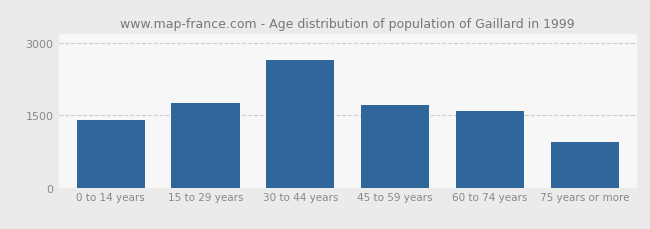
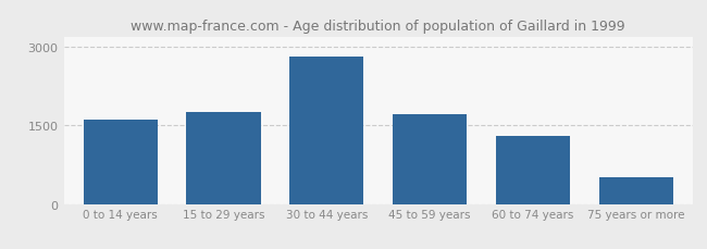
0 to 14 years: 1400 -> 1610
30 to 44 years: 2650 -> 2820
60 to 74 years: 1600 -> 1310
75 years or more: 950 -> 510
